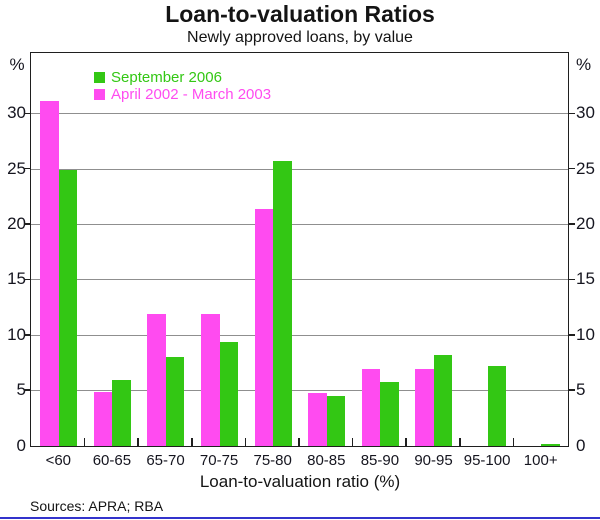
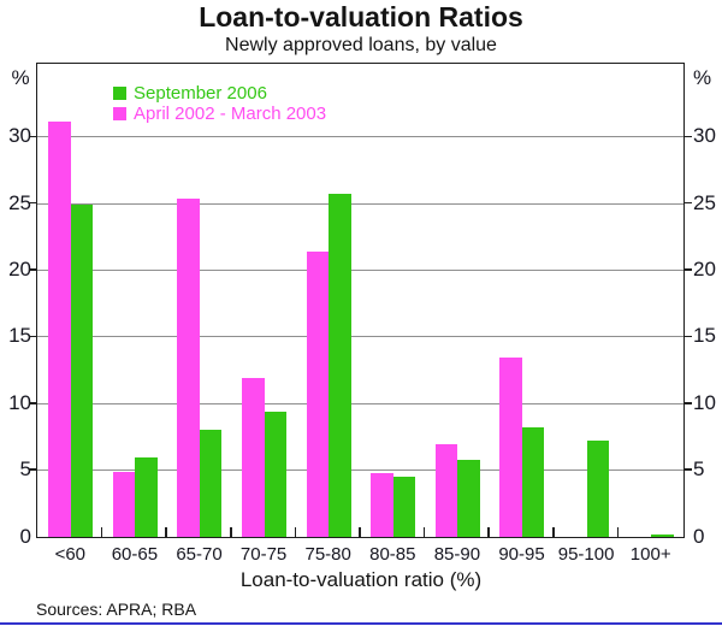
April 2002 - March 2003/65-70: 11.9 -> 25.4
April 2002 - March 2003/90-95: 7.0 -> 13.5
